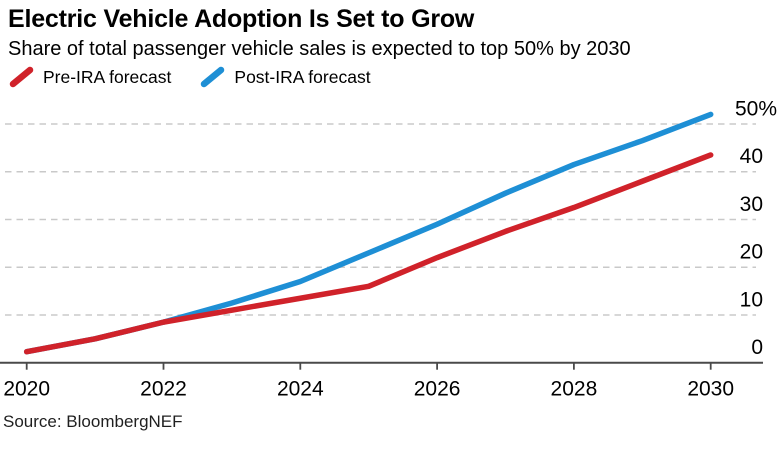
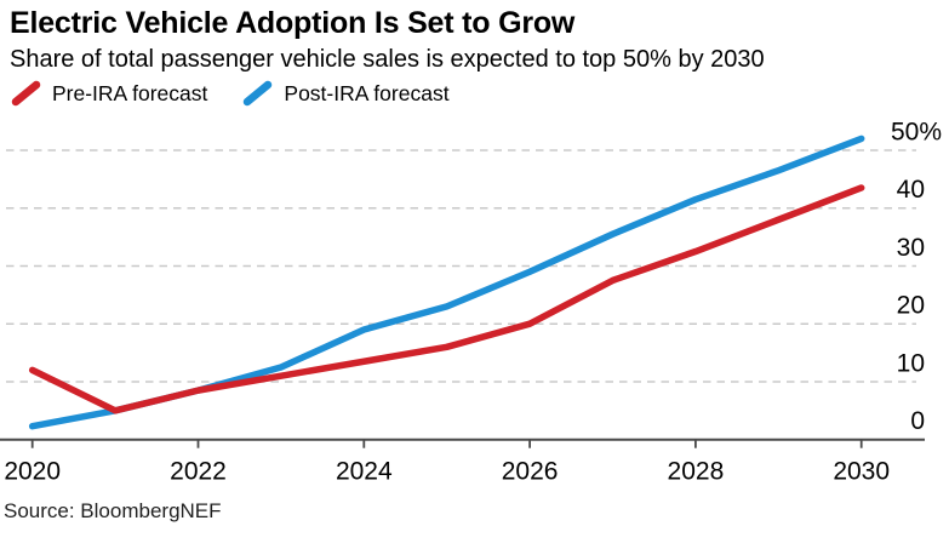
Pre-IRA forecast/2020: 2 -> 12
Post-IRA forecast/2024: 17 -> 19
Pre-IRA forecast/2026: 22 -> 20
